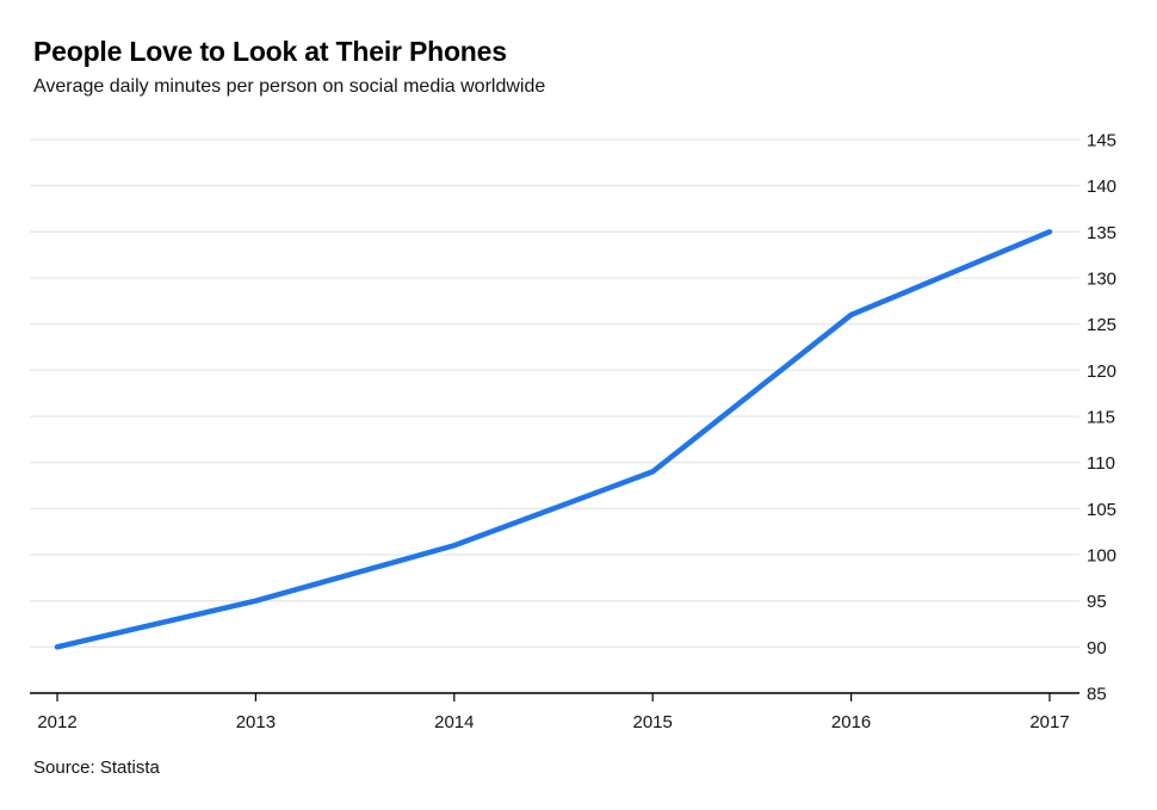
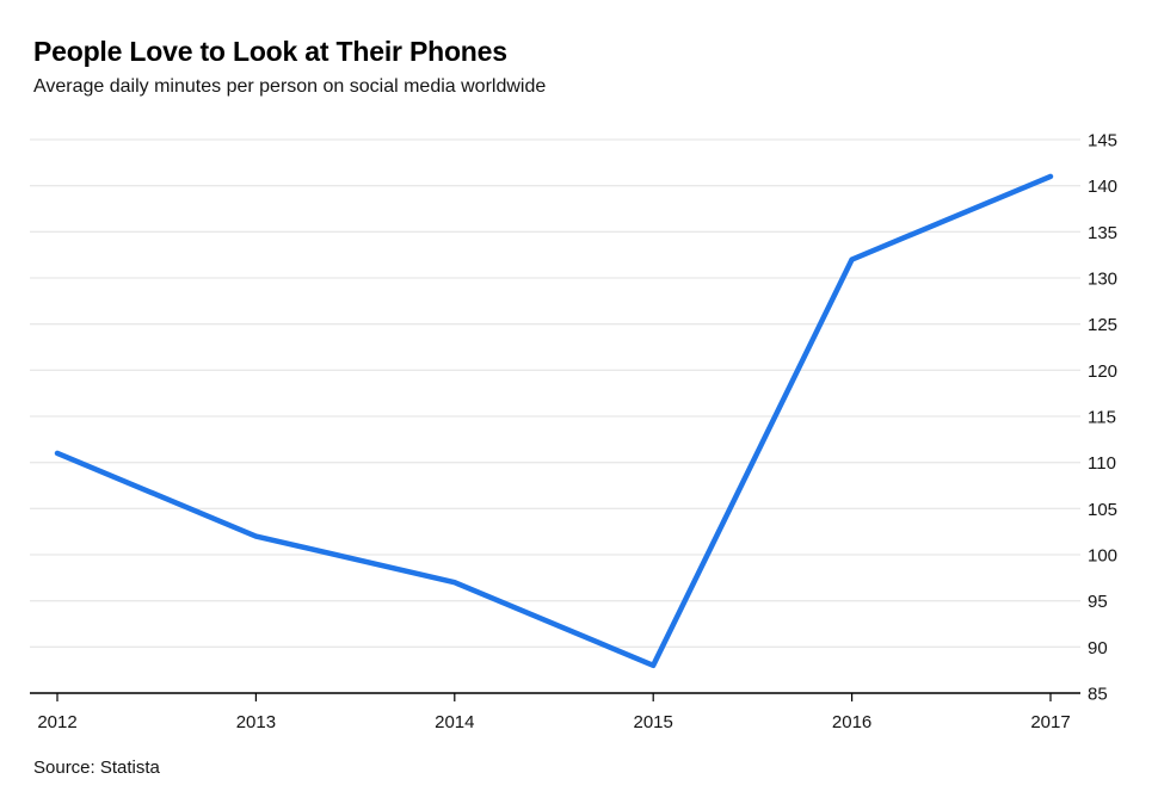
2012: 90 -> 111
2013: 95 -> 102
2014: 101 -> 97
2015: 109 -> 88
2016: 126 -> 132
2017: 135 -> 141
